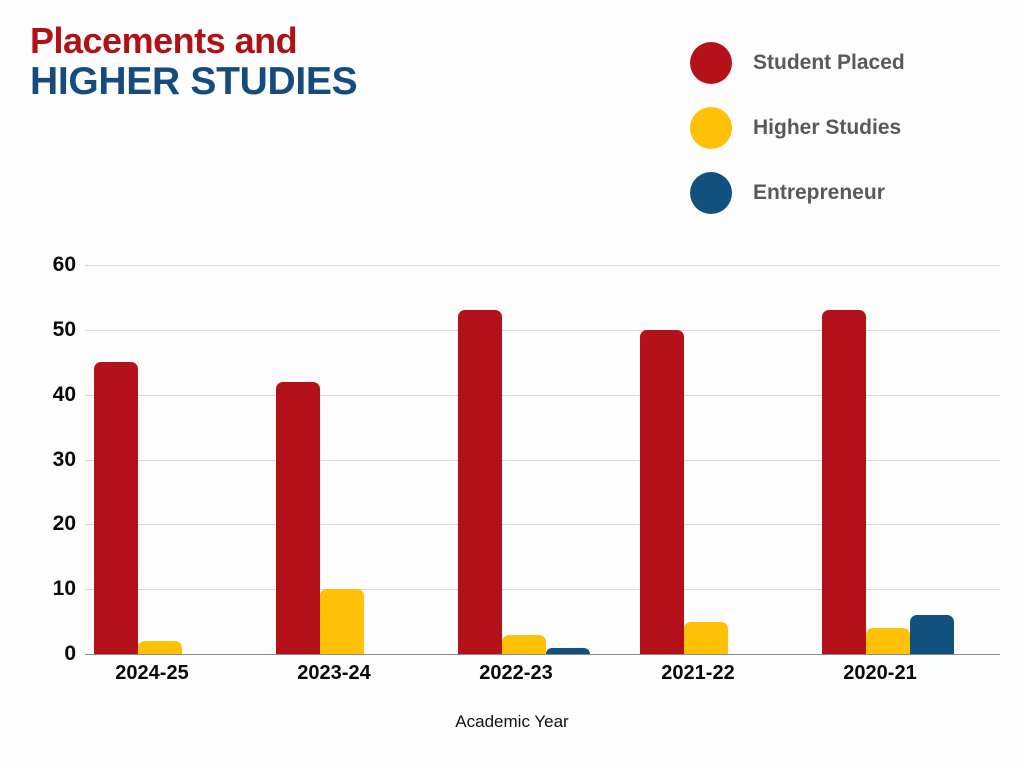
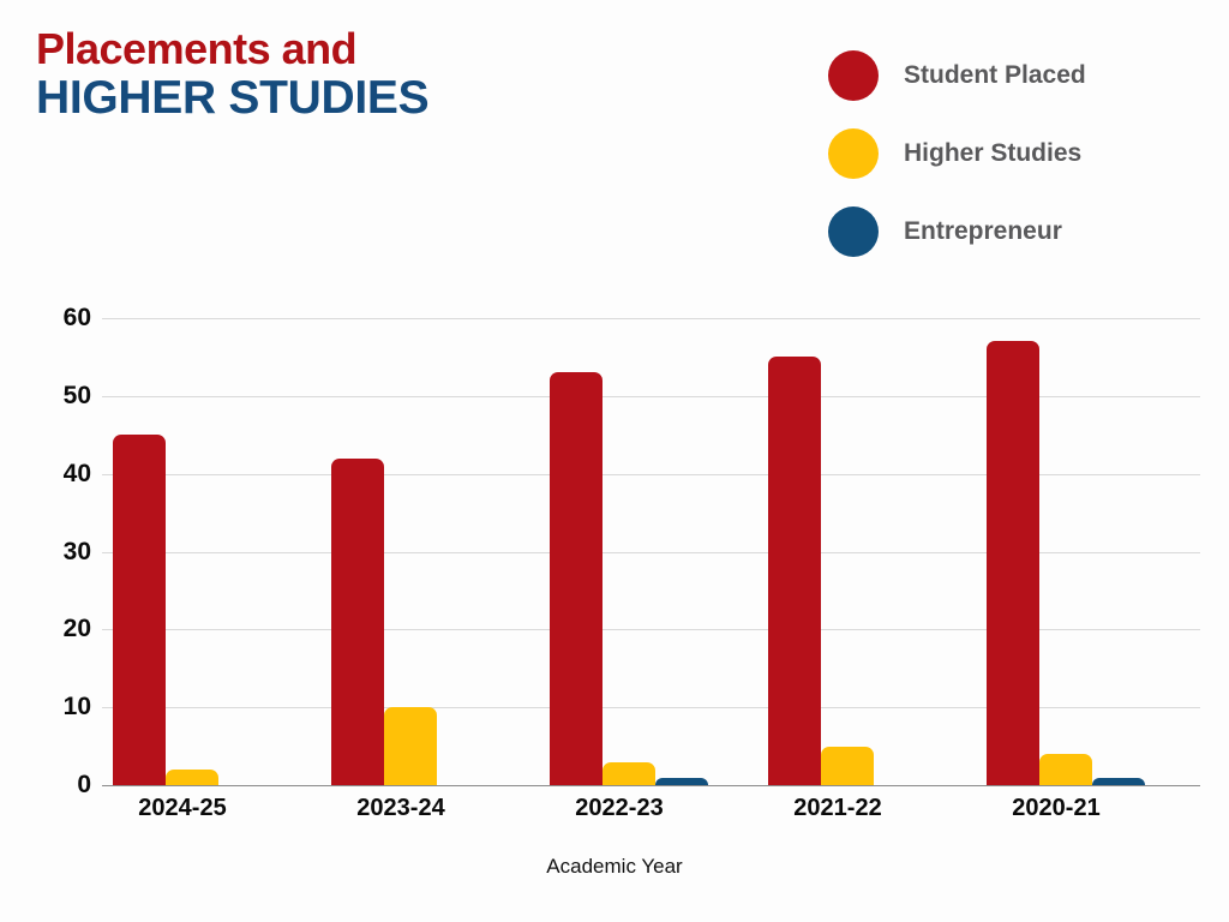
Student Placed/2021-22: 50 -> 55
Student Placed/2020-21: 53 -> 57
Entrepreneur/2020-21: 6 -> 1
